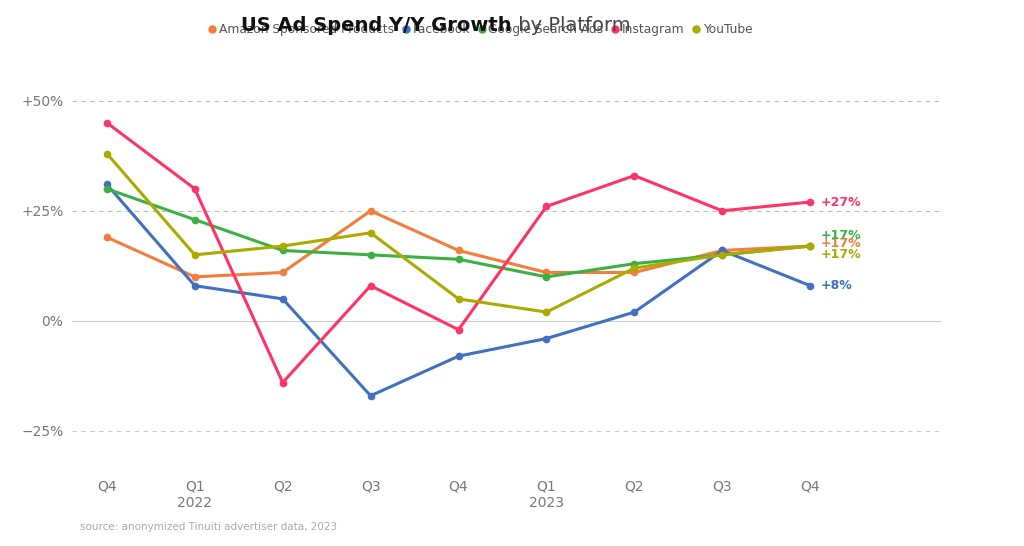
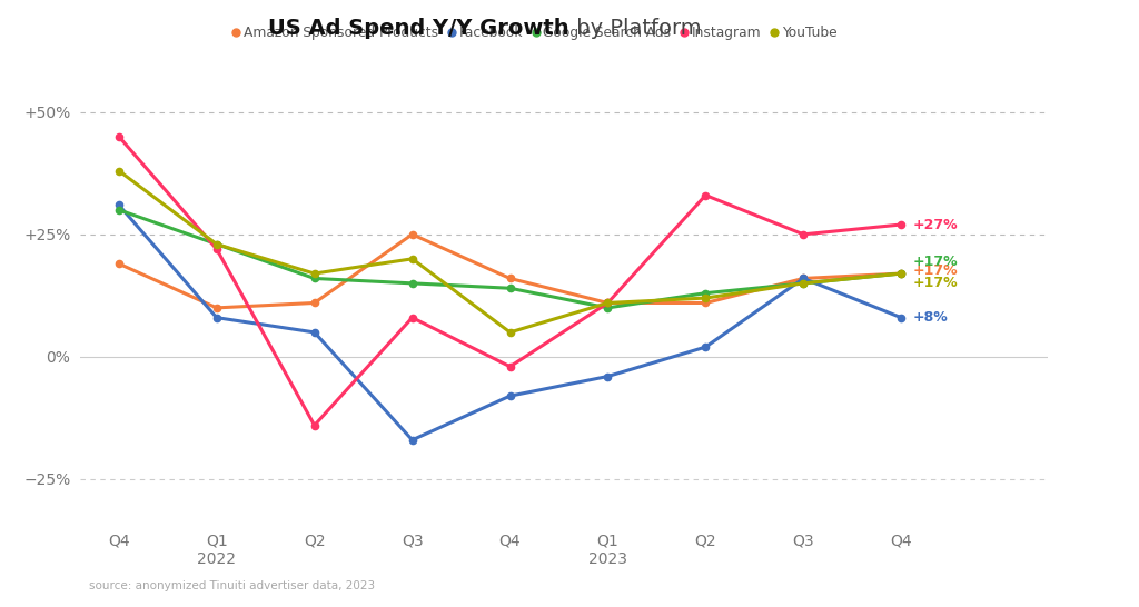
Instagram/Q1 2022: 30% -> 22%
YouTube/Q1 2022: 15% -> 23%
Instagram/Q1 2023: 26% -> 11%
YouTube/Q1 2023: 2% -> 11%
